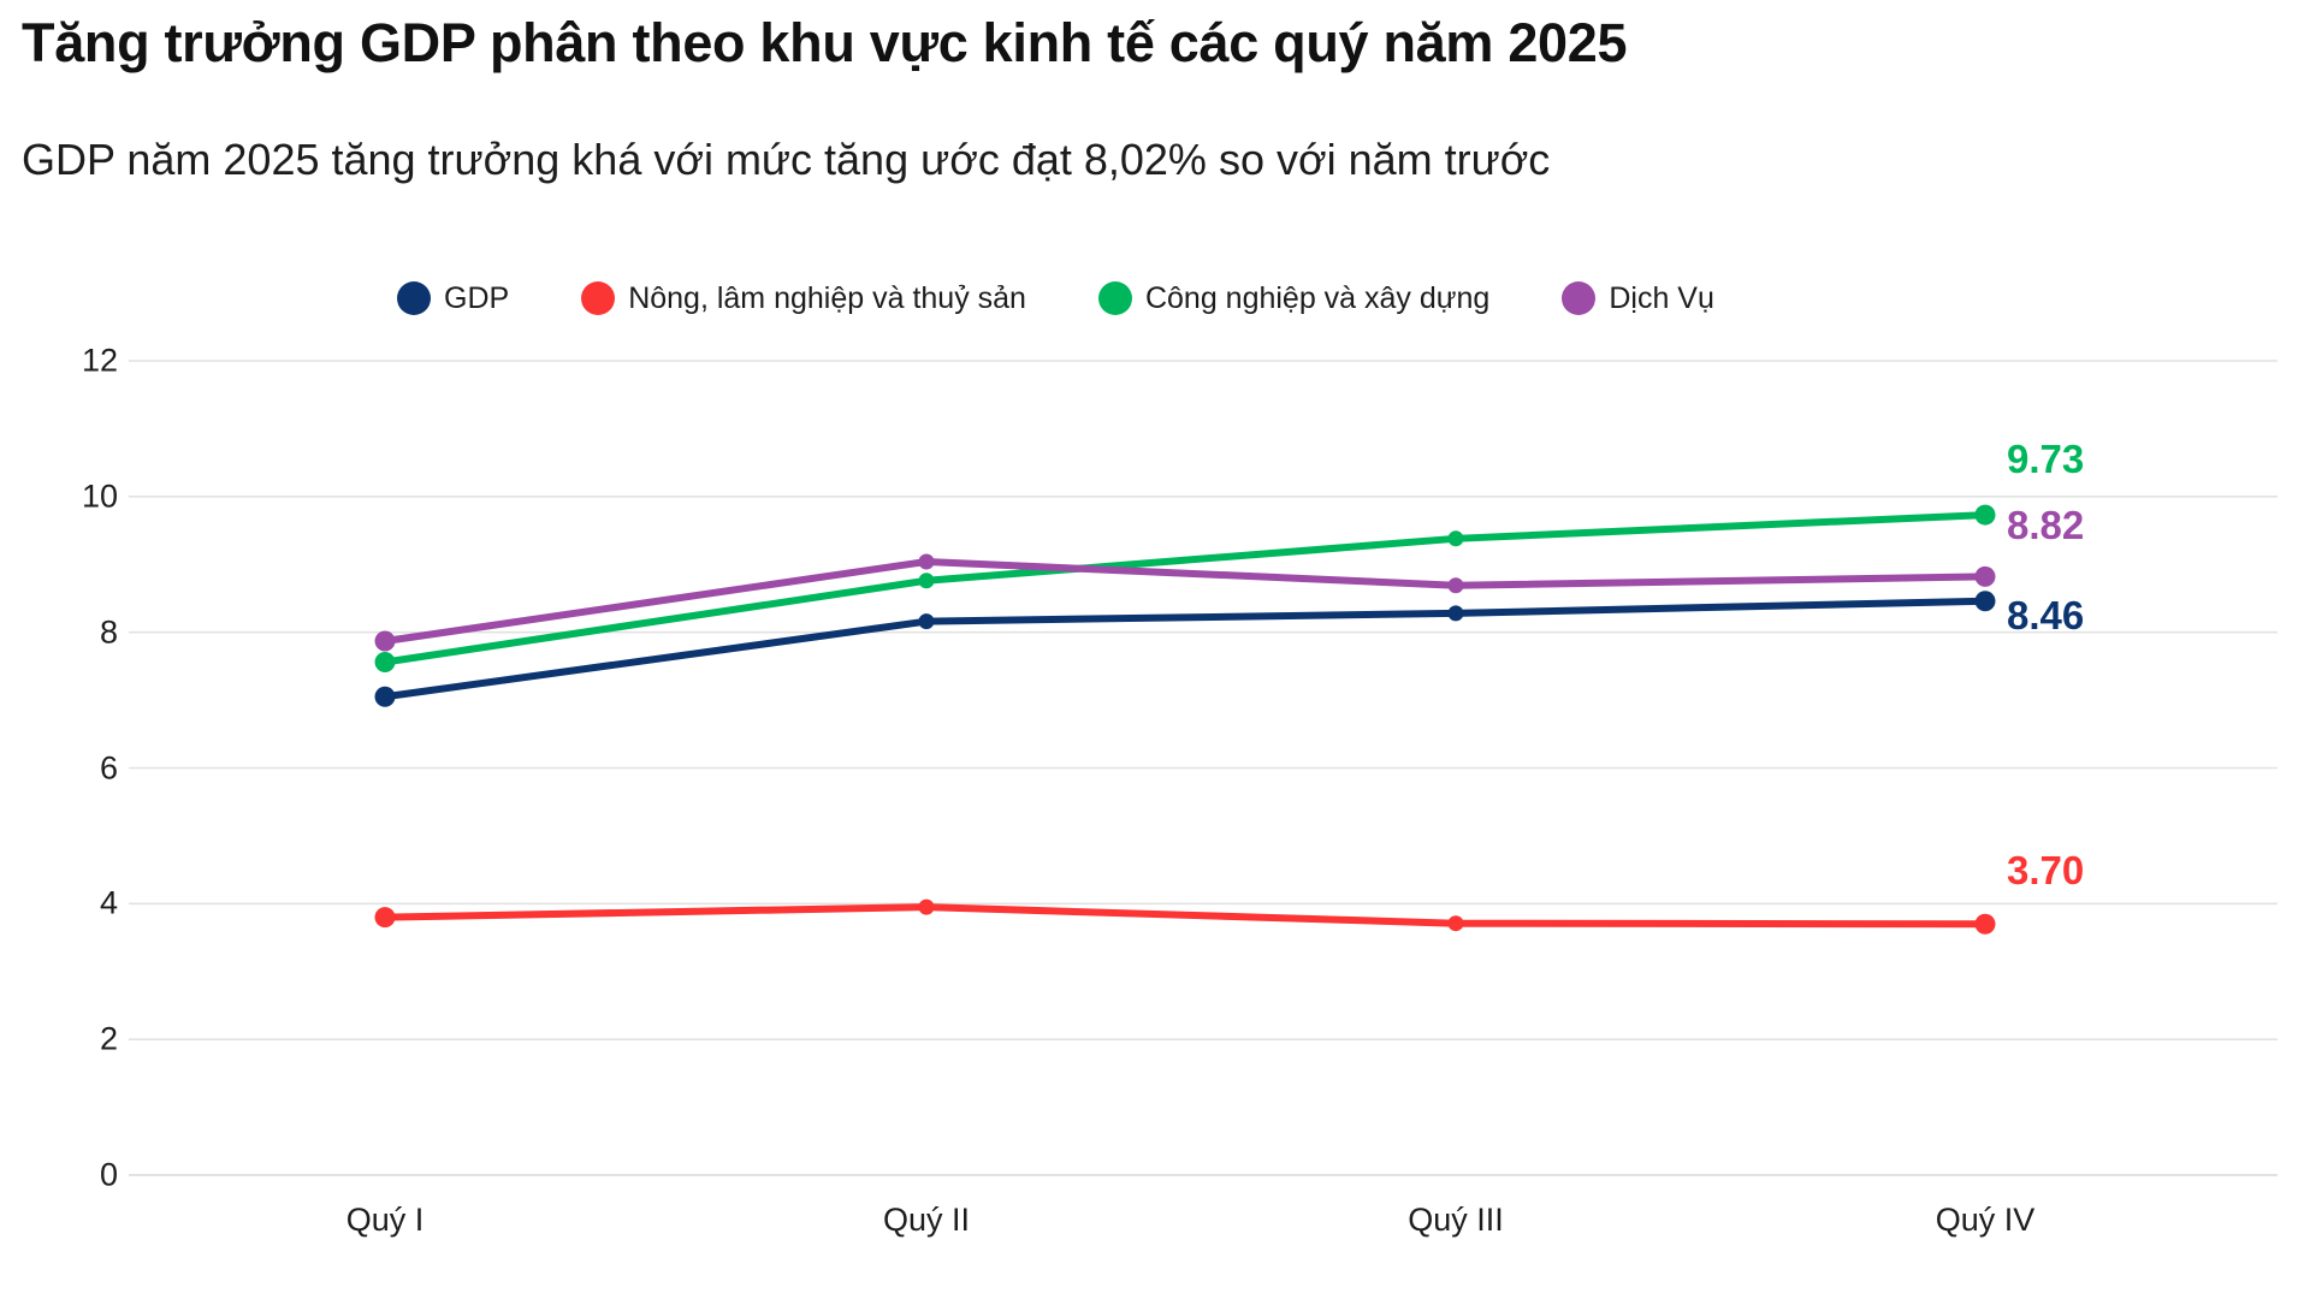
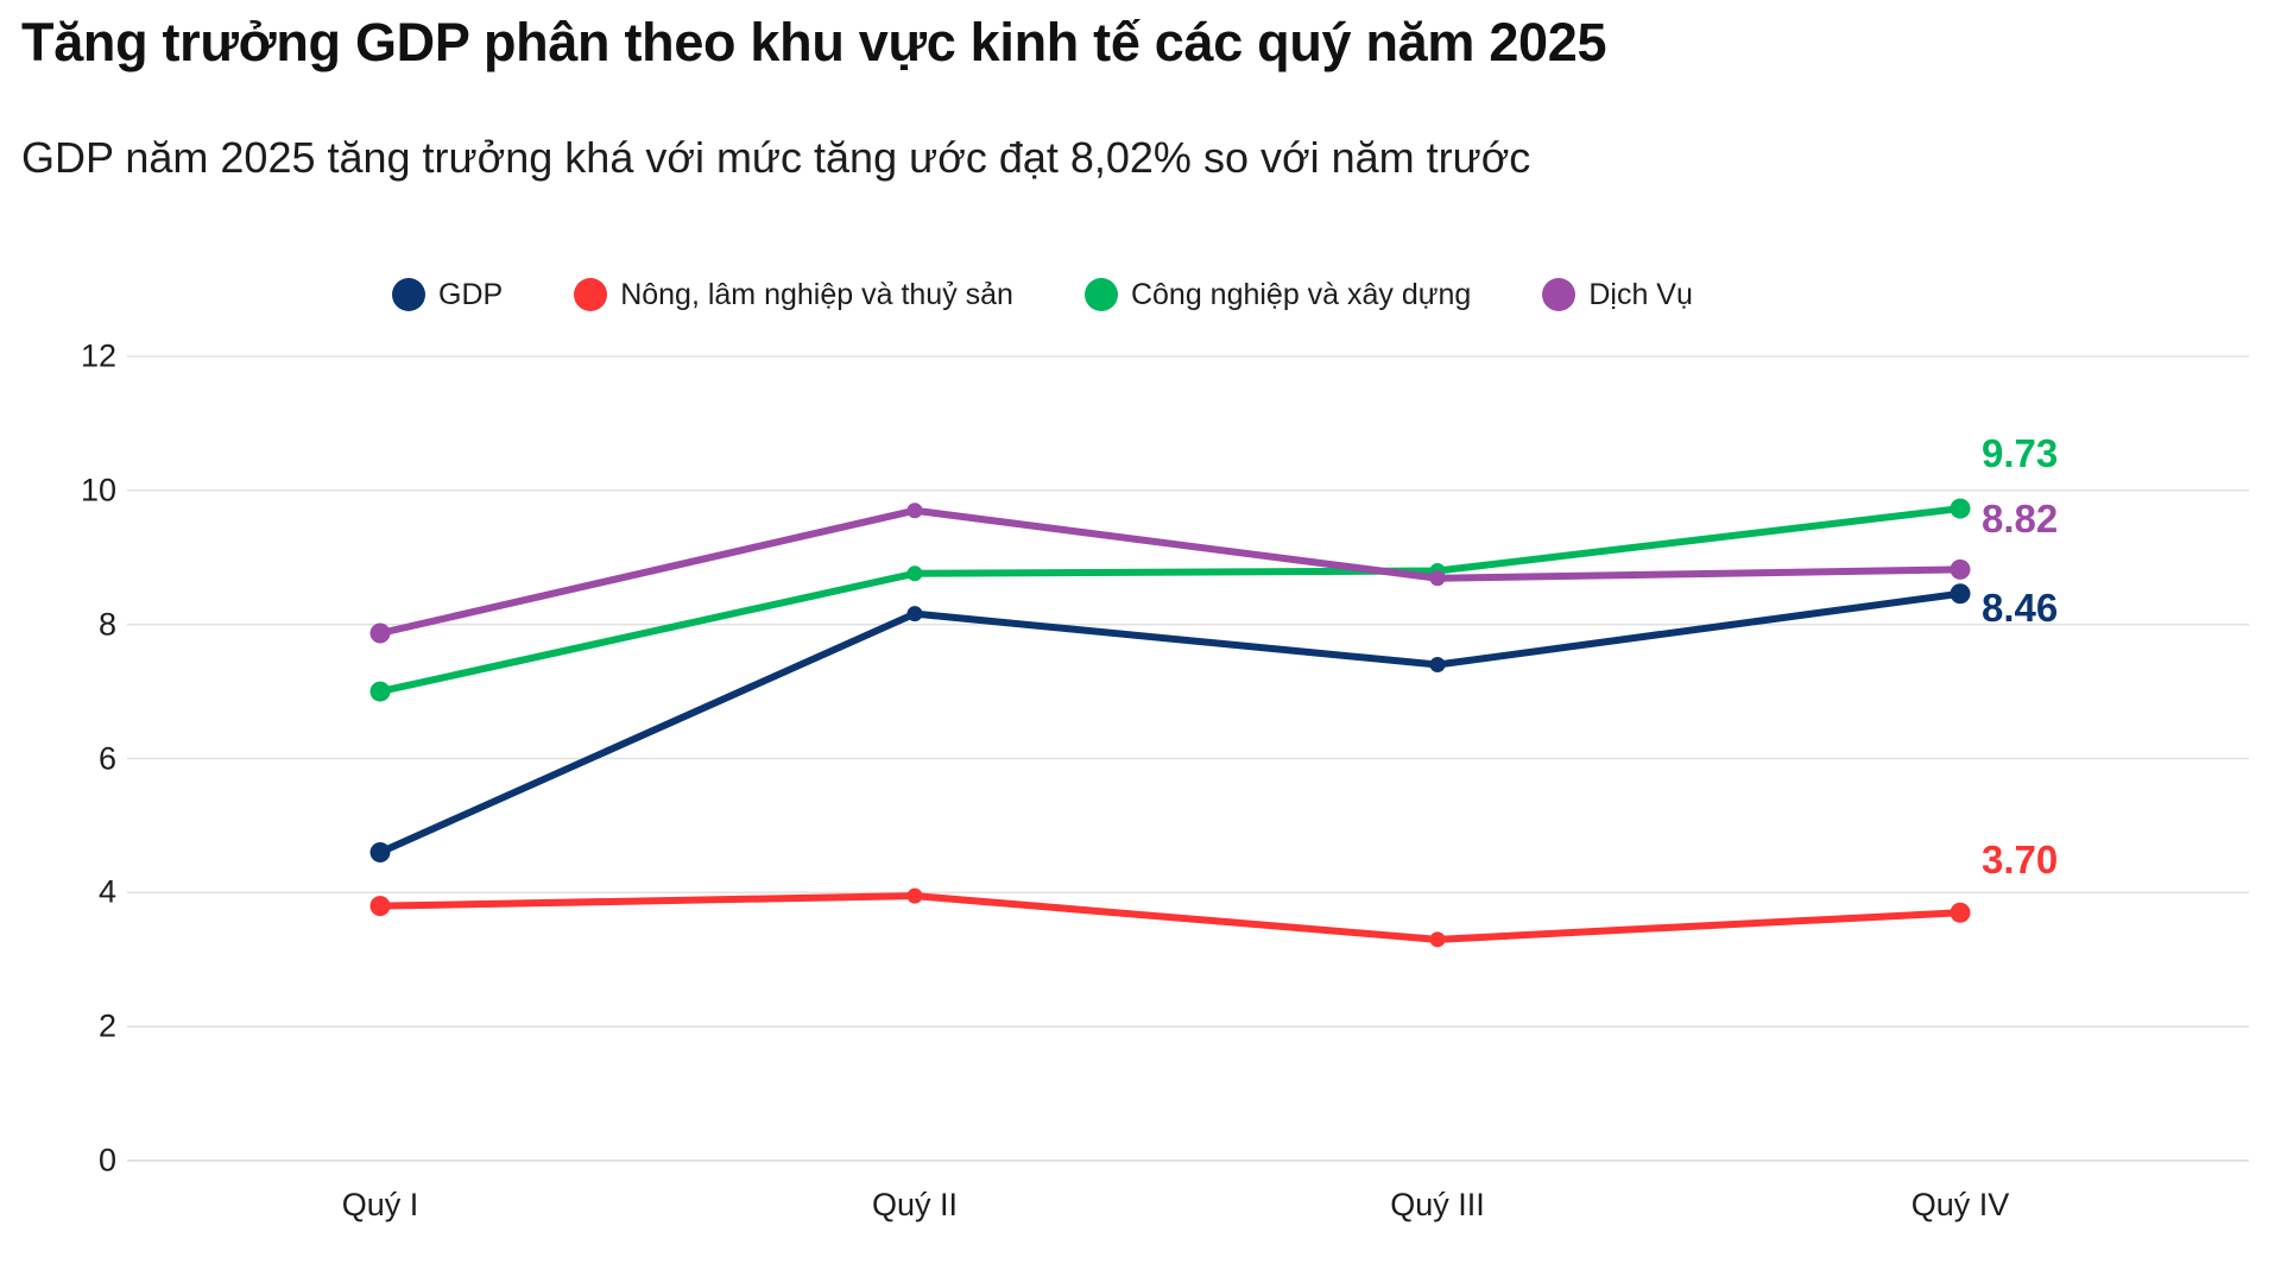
GDP/Quý I: 7.0 -> 4.6
Công nghiệp và xây dựng/Quý I: 7.6 -> 7.0
Dịch Vụ/Quý II: 9.0 -> 9.7
GDP/Quý III: 8.3 -> 7.4
Nông, lâm nghiệp và thuỷ sản/Quý III: 3.7 -> 3.3
Công nghiệp và xây dựng/Quý III: 9.4 -> 8.8
